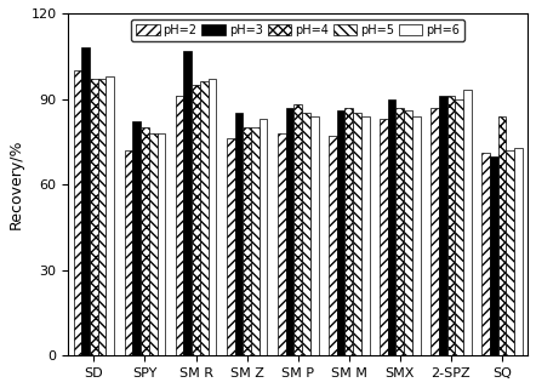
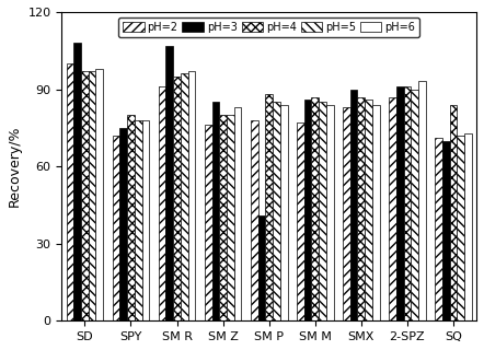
pH=3/SPY: 82 -> 75
pH=3/SM P: 87 -> 41
